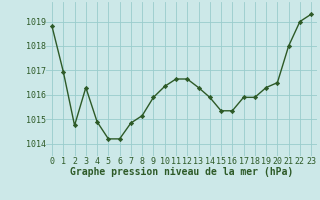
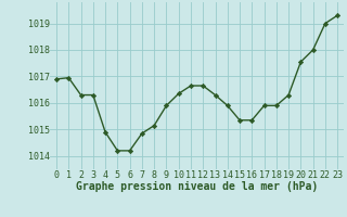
0: 1018.80 -> 1016.90
2: 1014.75 -> 1016.30
20: 1016.50 -> 1017.55
